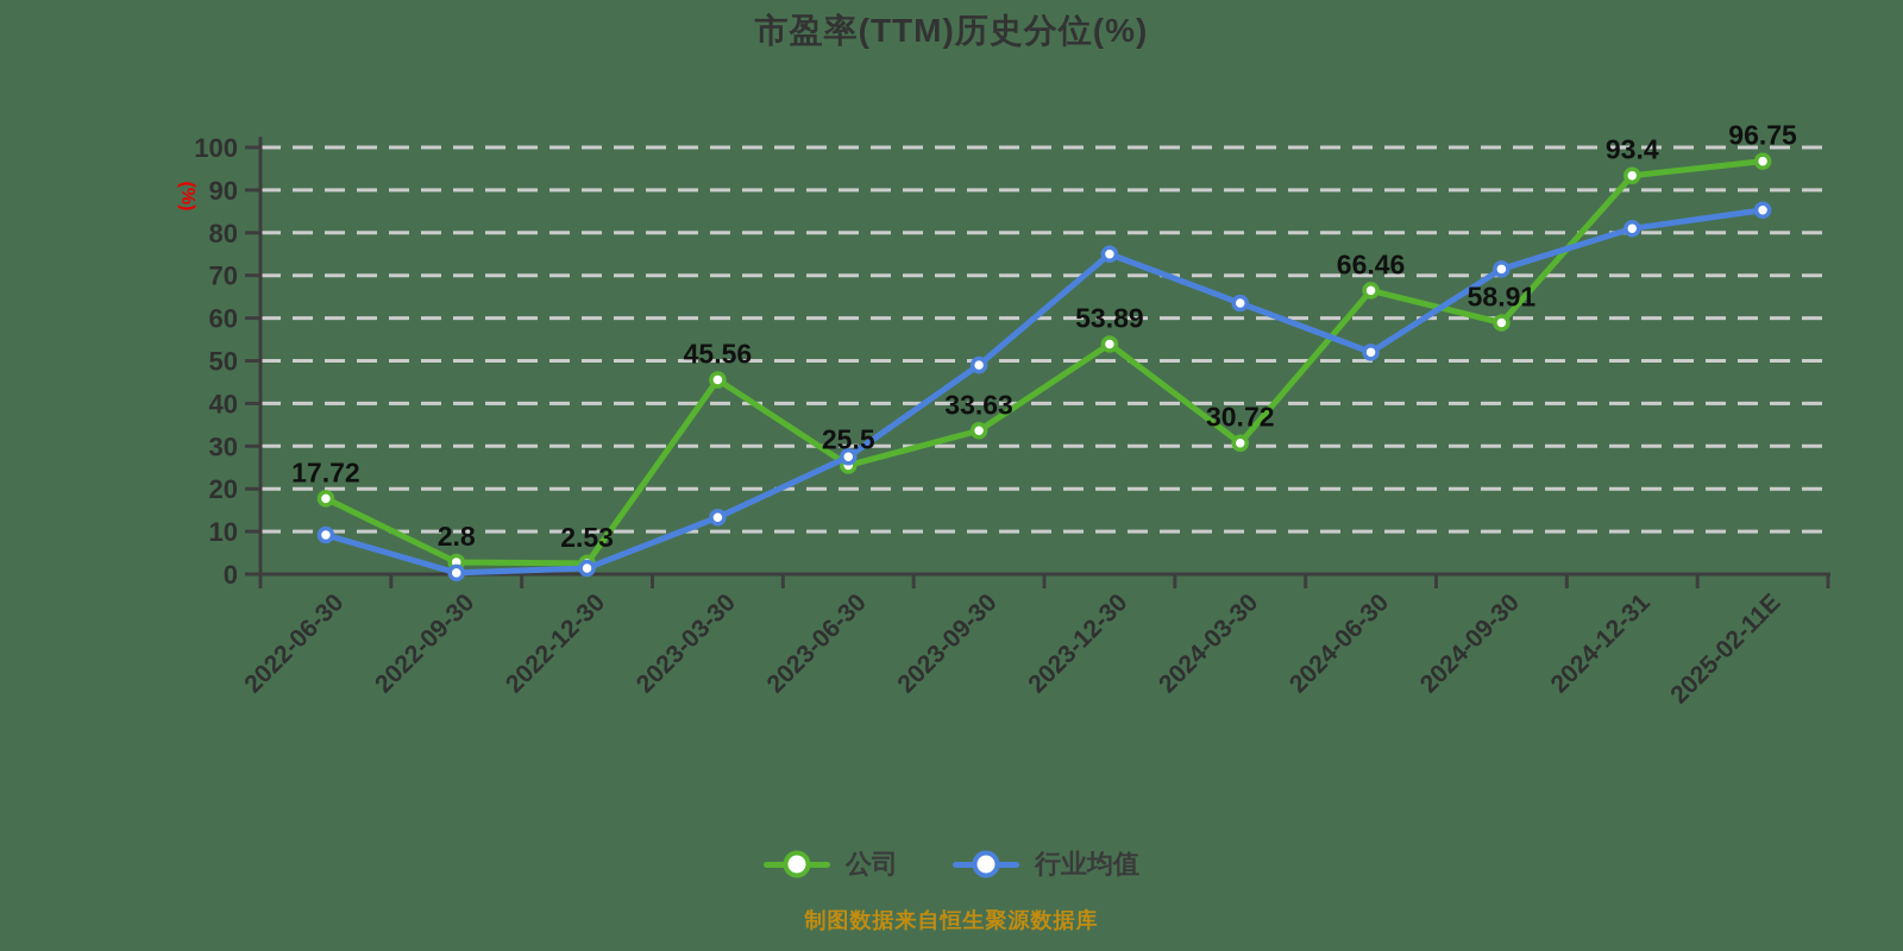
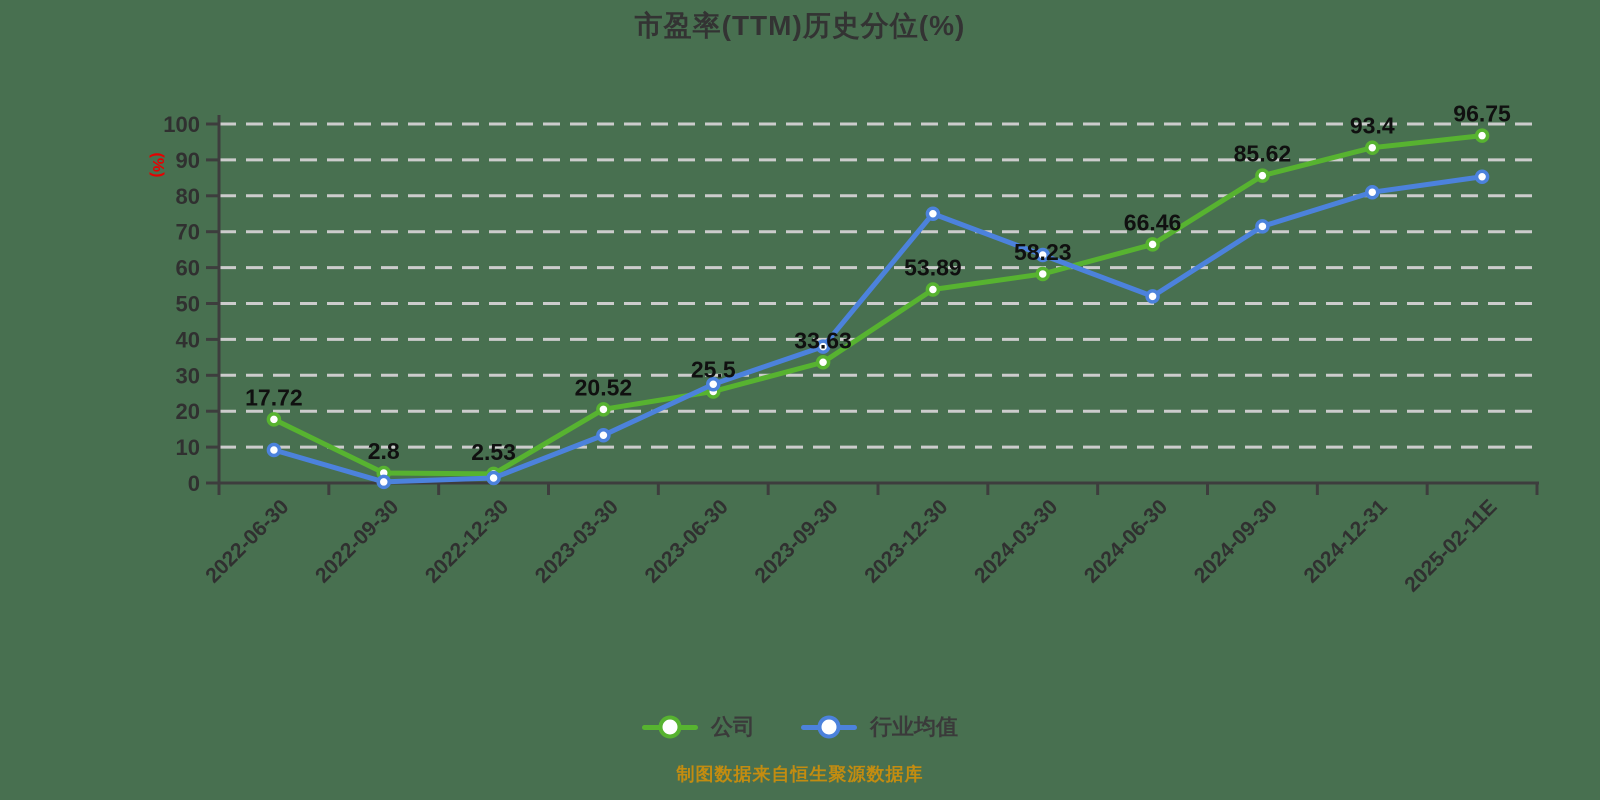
公司/2023-03-30: 45.56 -> 20.52
行业均值/2023-09-30: 49 -> 38
公司/2024-03-30: 30.72 -> 58.23
公司/2024-09-30: 58.91 -> 85.62
